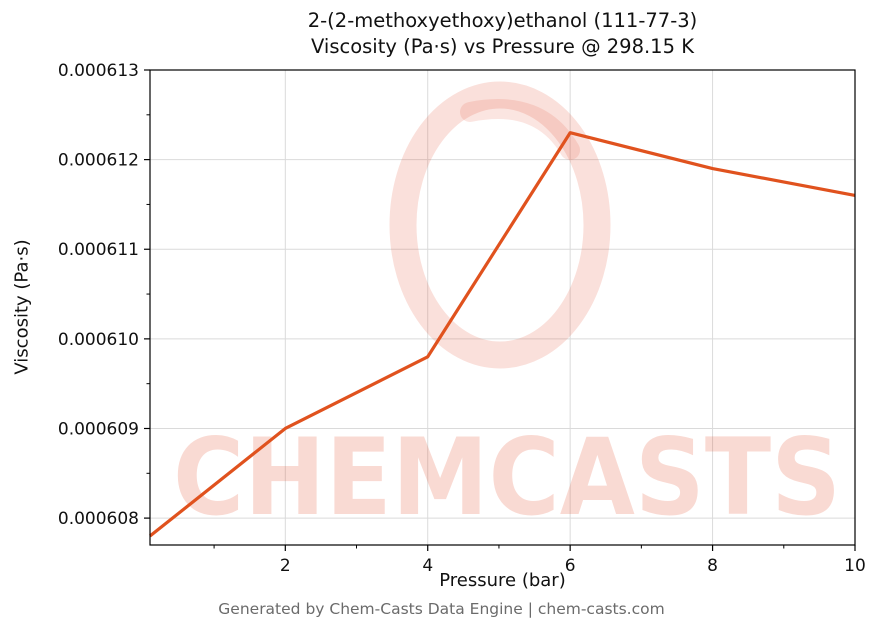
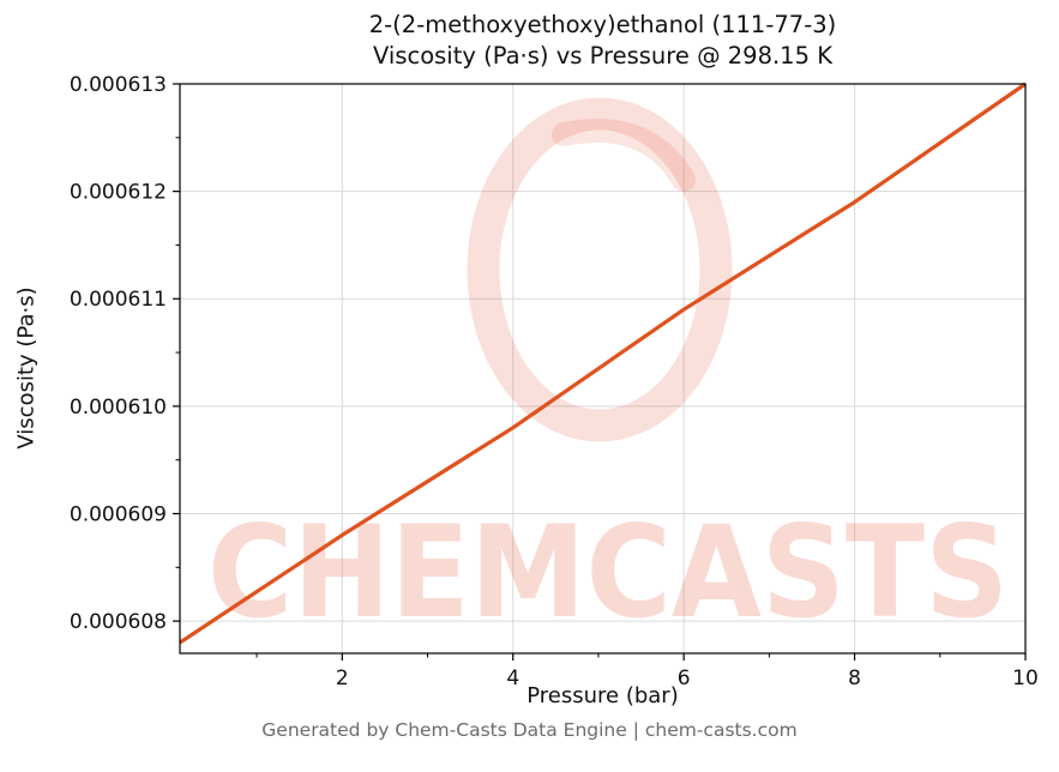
2: 0.0006090 -> 0.0006088
6: 0.0006123 -> 0.0006109
10: 0.0006116 -> 0.0006130
